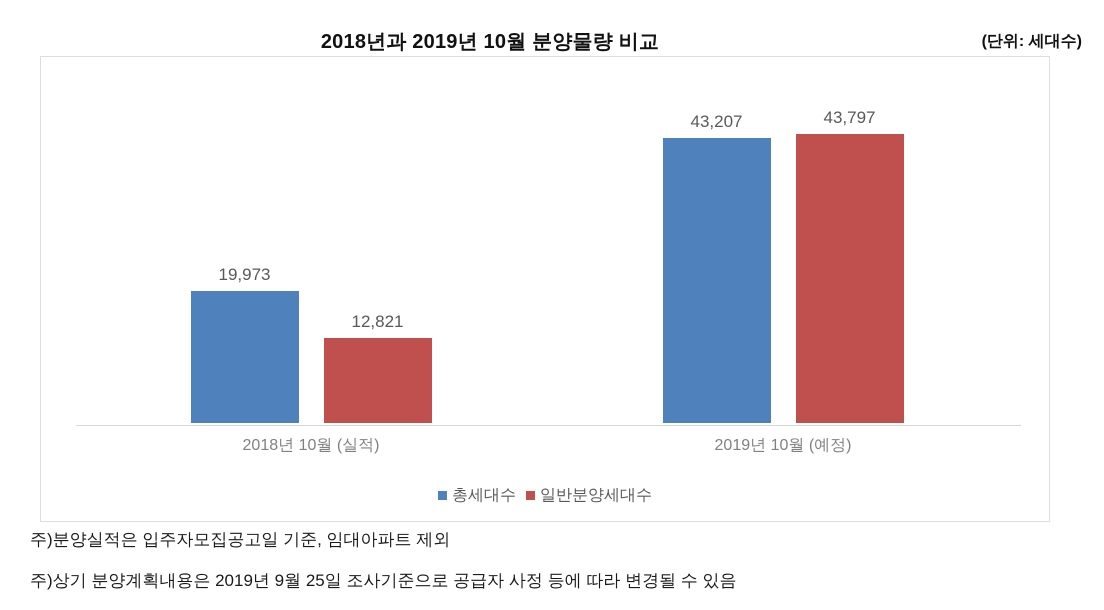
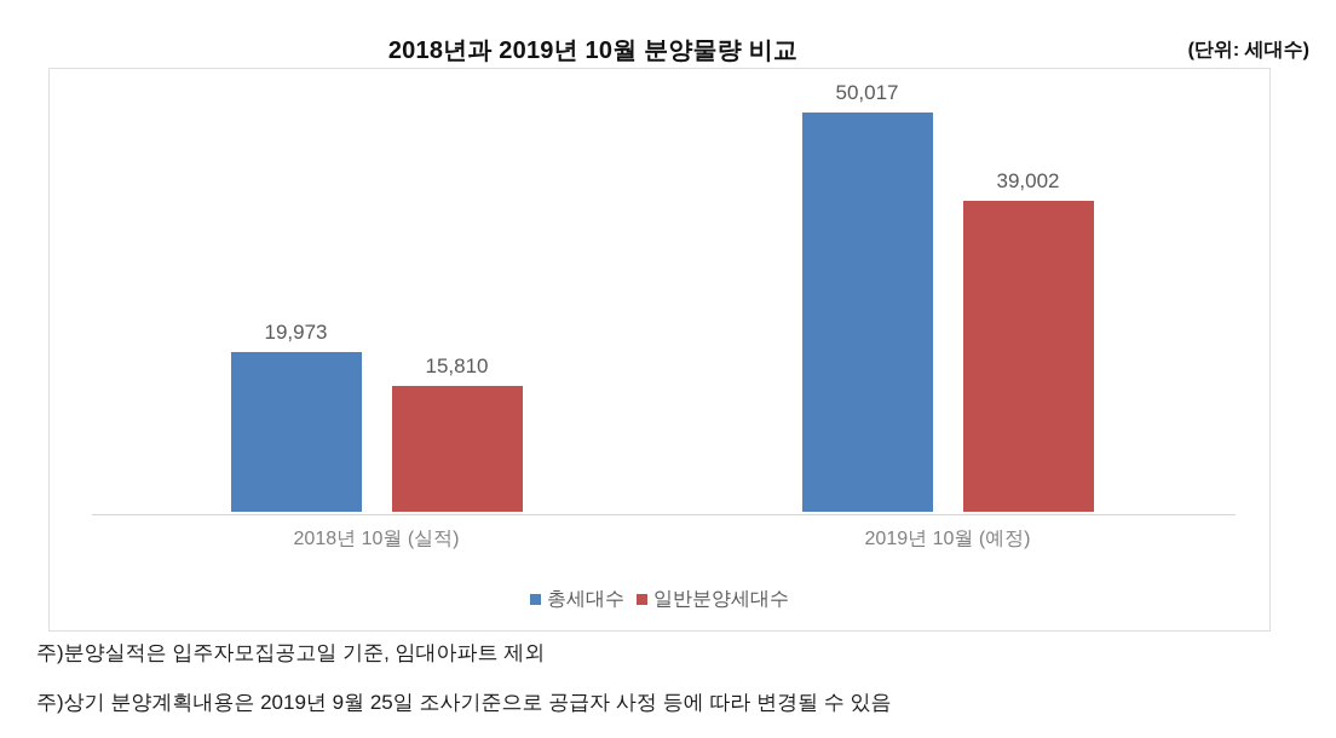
일반분양세대수/2018년 10월 (실적): 12,821 -> 15,810
총세대수/2019년 10월 (예정): 43,207 -> 50,017
일반분양세대수/2019년 10월 (예정): 43,797 -> 39,002
